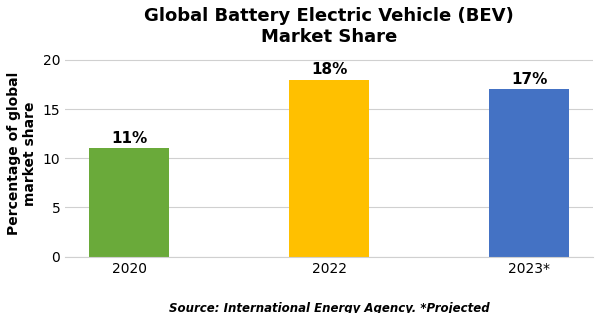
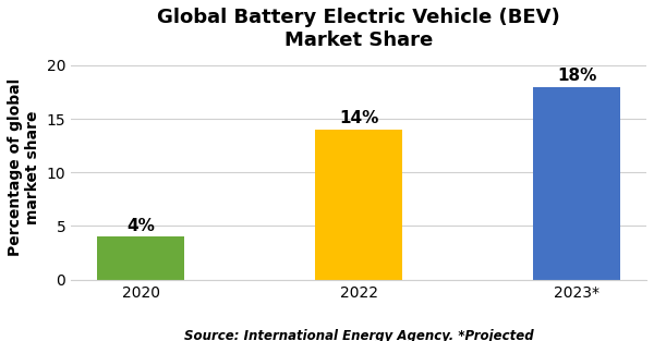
2020: 11% -> 4%
2022: 18% -> 14%
2023*: 17% -> 18%
